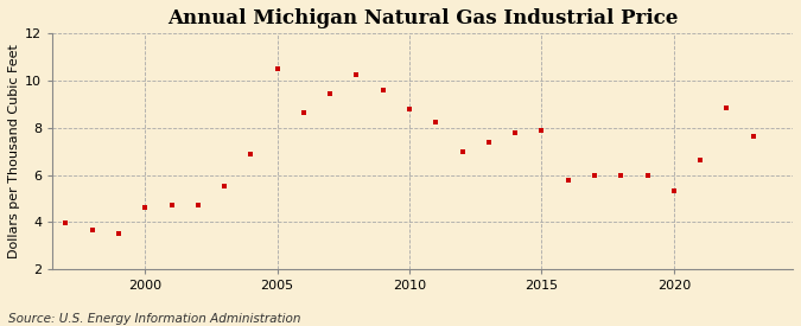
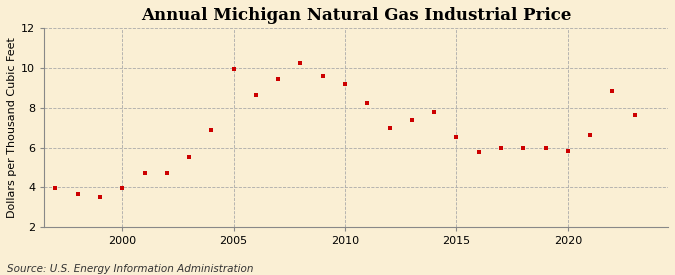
2000: 4.6 -> 4.0
2005: 10.5 -> 9.9
2010: 8.8 -> 9.2
2015: 7.9 -> 6.5
2020: 5.3 -> 5.8
